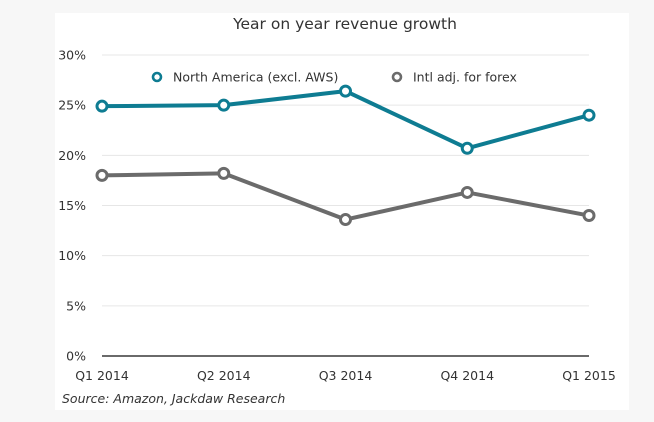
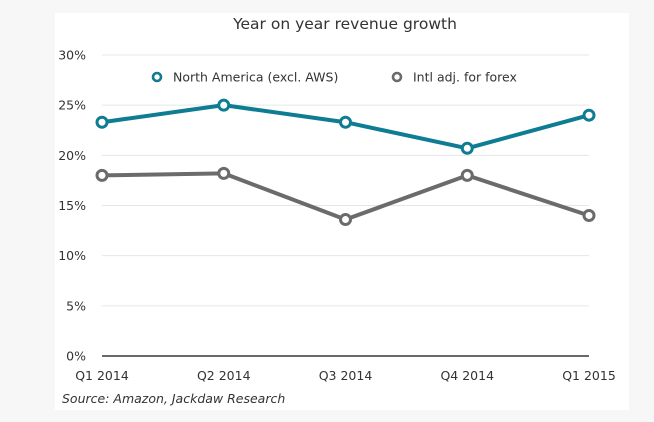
North America (excl. AWS)/Q1 2014: 24.9% -> 23.3%
North America (excl. AWS)/Q3 2014: 26.4% -> 23.3%
Intl adj. for forex/Q4 2014: 16.3% -> 18.0%
